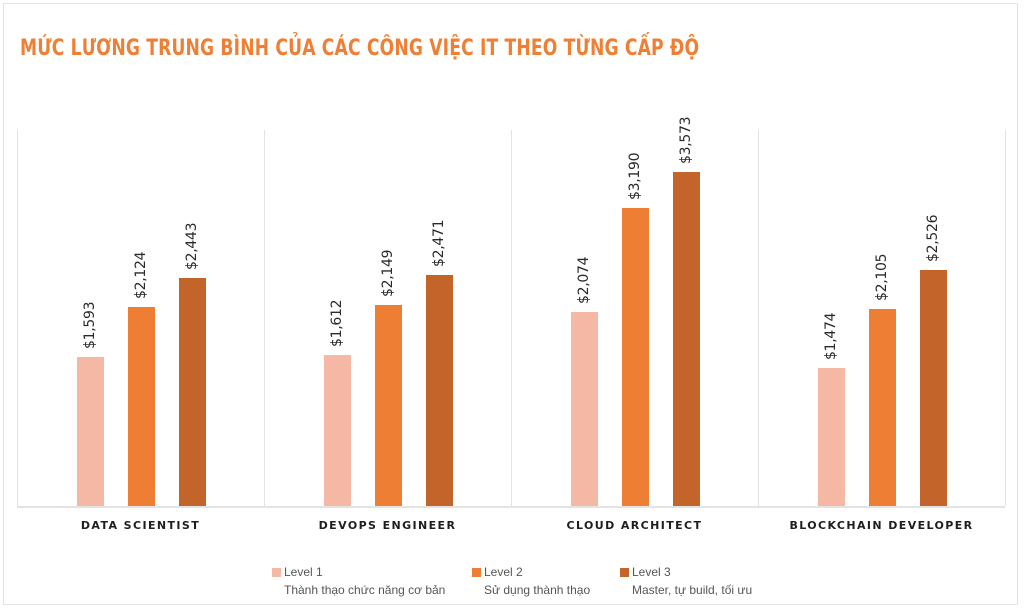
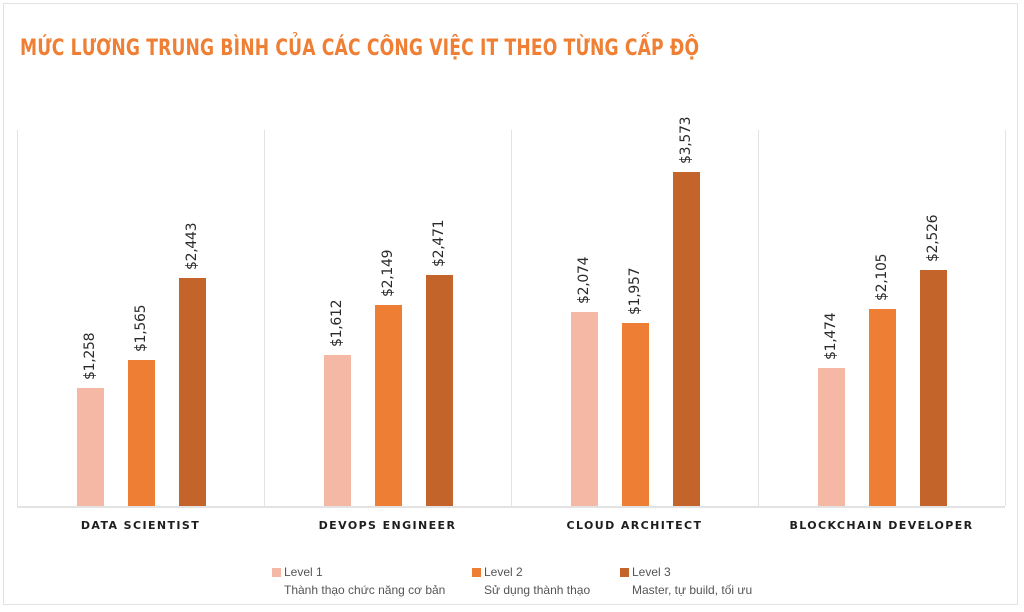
Level 1/DATA SCIENTIST: $1,593 -> $1,258
Level 2/DATA SCIENTIST: $2,124 -> $1,565
Level 2/CLOUD ARCHITECT: $3,190 -> $1,957
